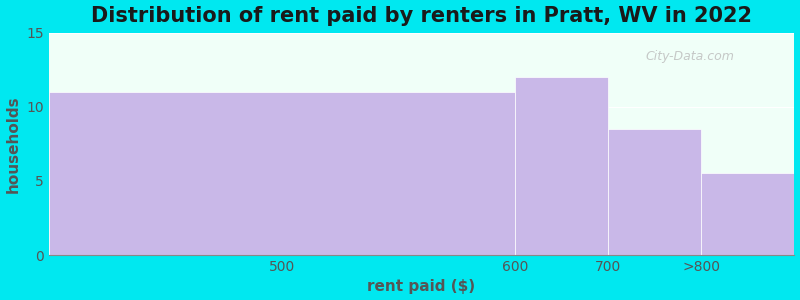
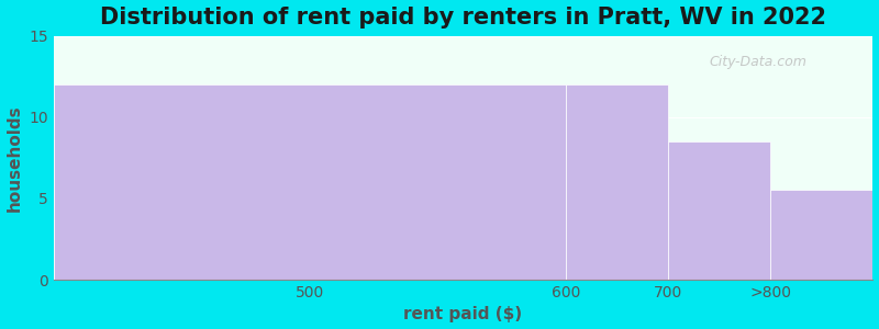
500: 11.0 -> 12.0
